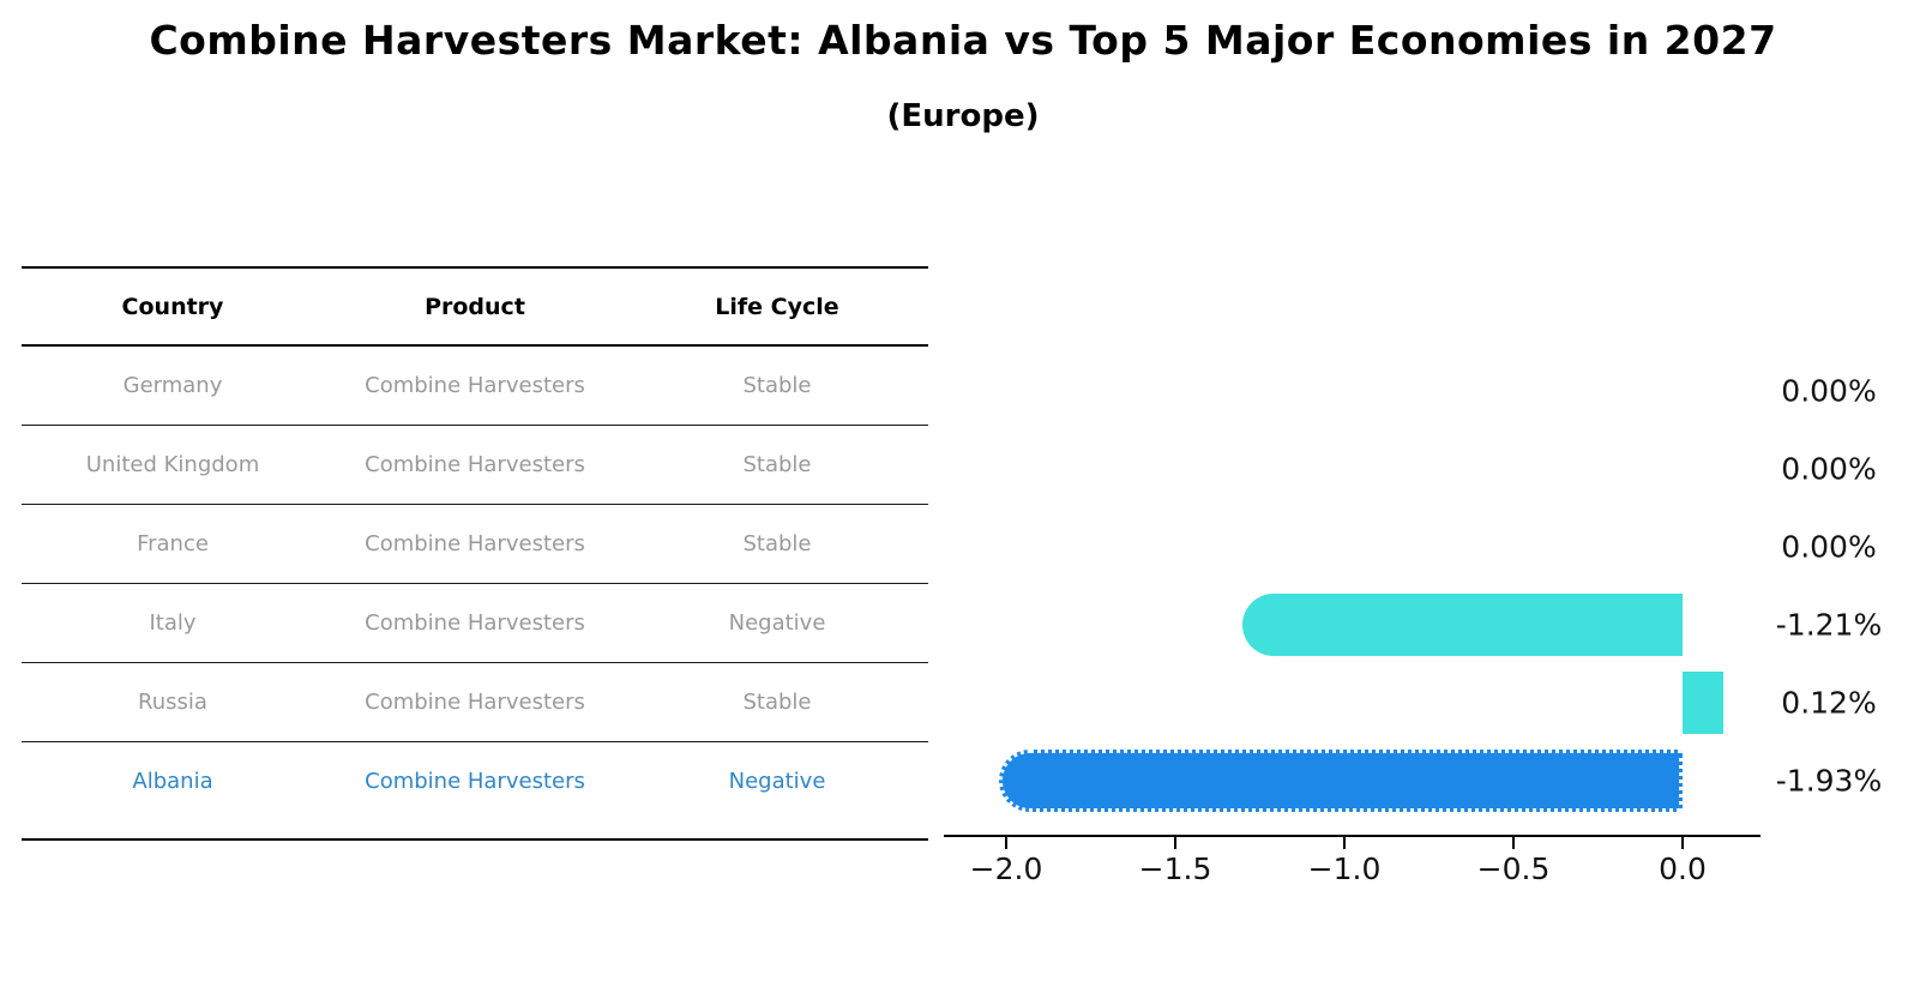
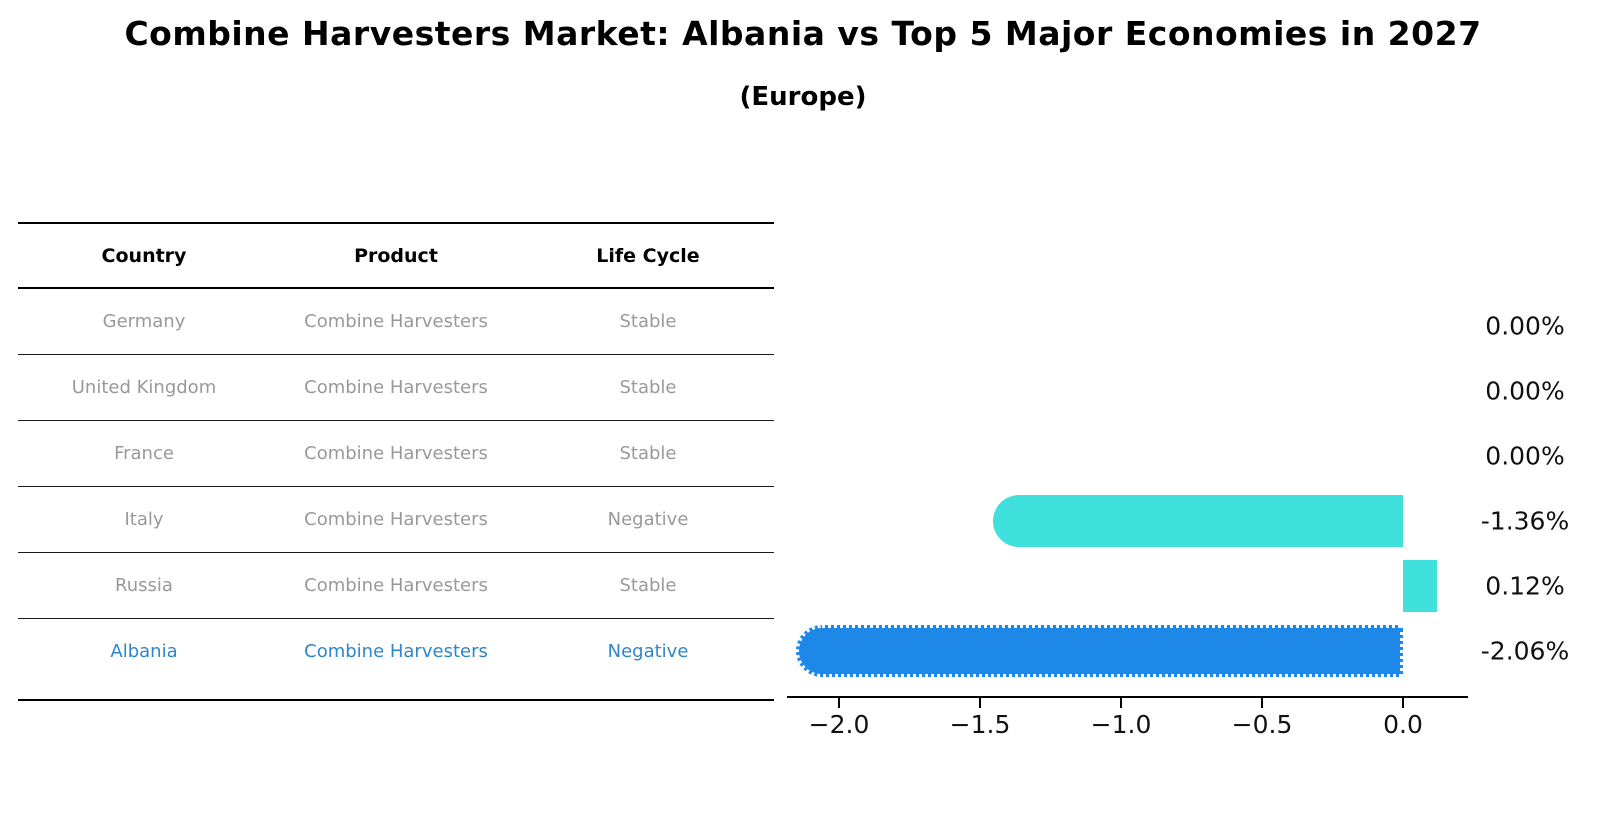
Italy: -1.21% -> -1.36%
Albania: -1.93% -> -2.06%
